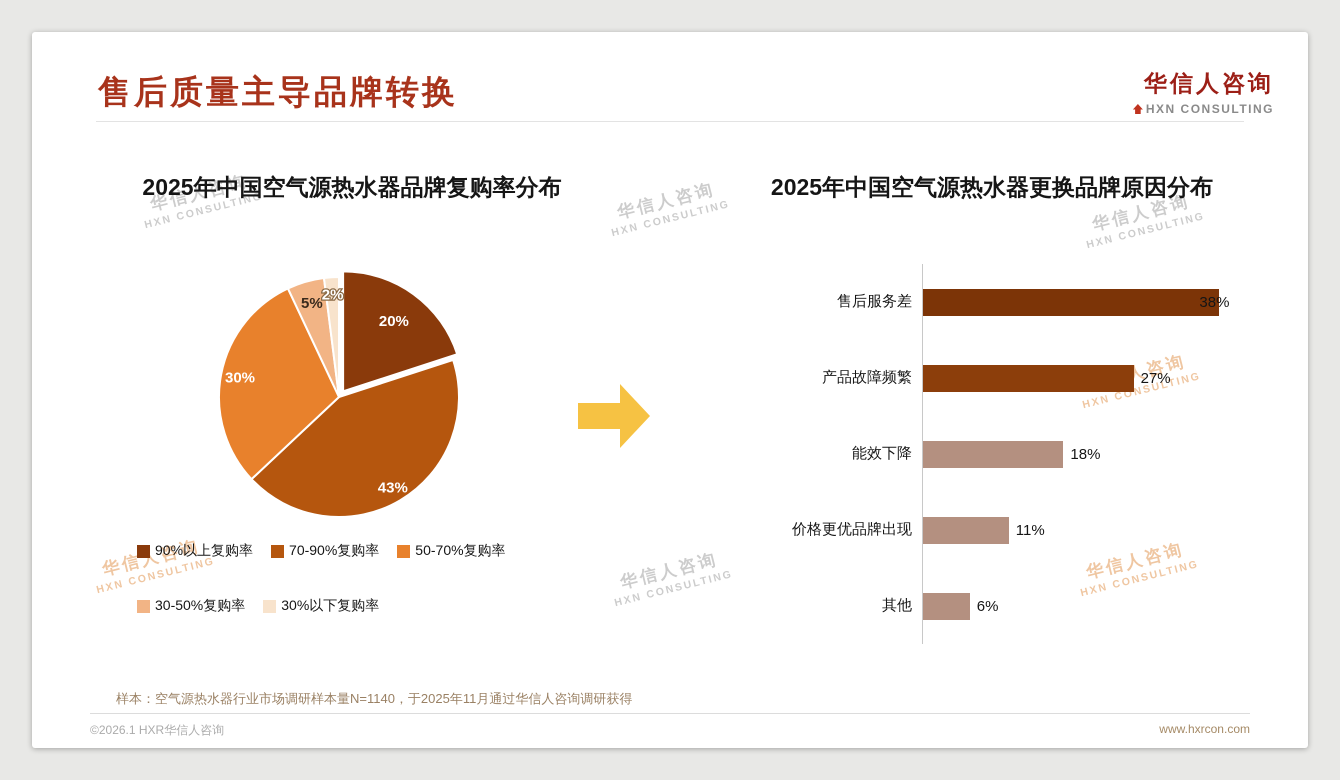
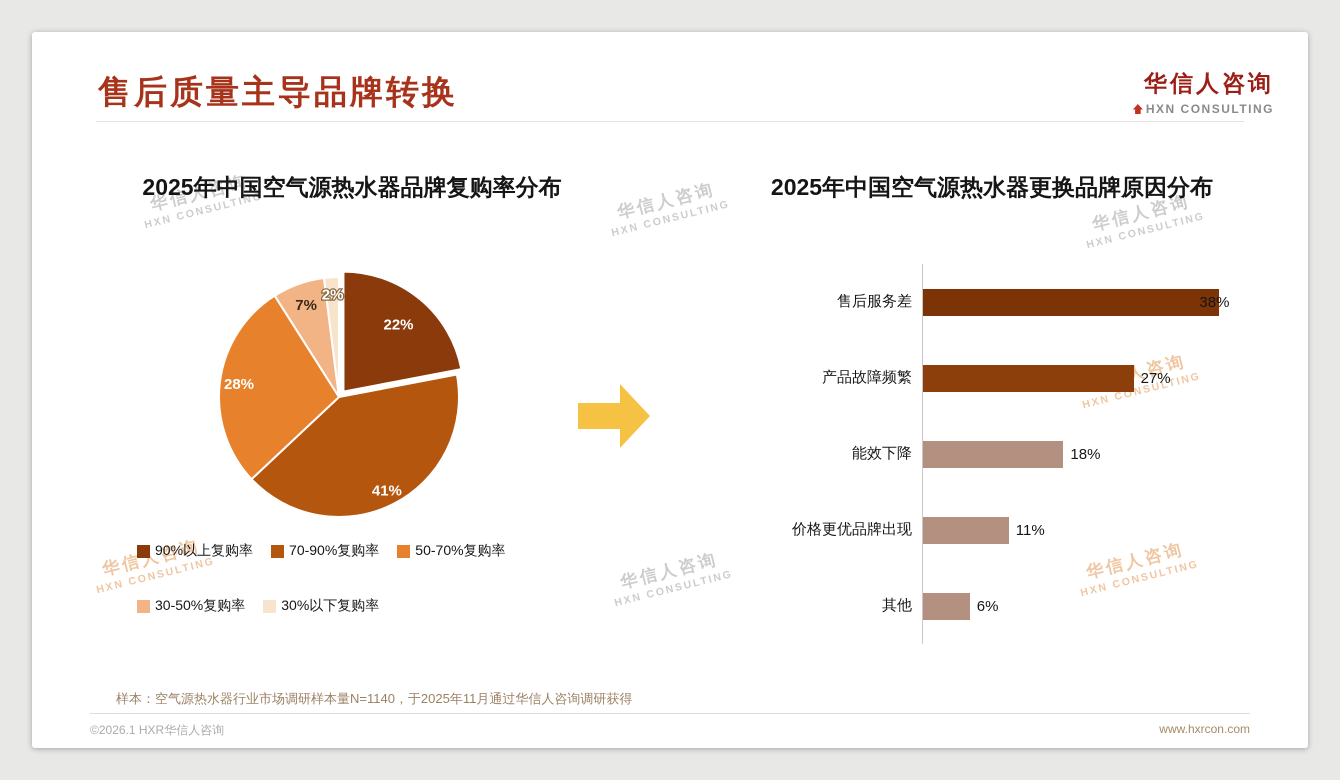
2025年中国空气源热水器品牌复购率分布/90%以上复购率: 20% -> 22%
2025年中国空气源热水器品牌复购率分布/70-90%复购率: 43% -> 41%
2025年中国空气源热水器品牌复购率分布/50-70%复购率: 30% -> 28%
2025年中国空气源热水器品牌复购率分布/30-50%复购率: 5% -> 7%
